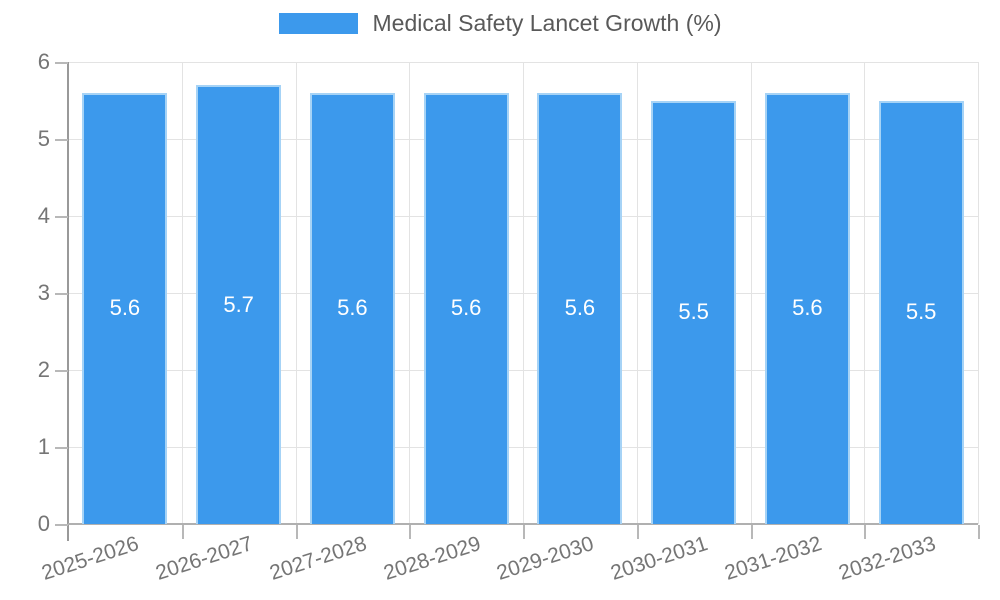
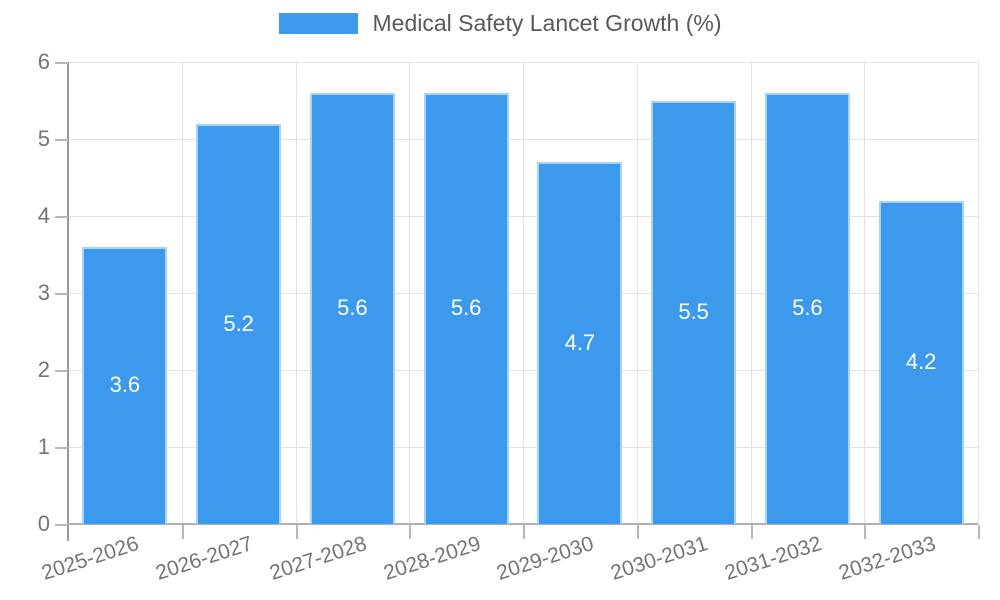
2025-2026: 5.6 -> 3.6
2026-2027: 5.7 -> 5.2
2029-2030: 5.6 -> 4.7
2032-2033: 5.5 -> 4.2
